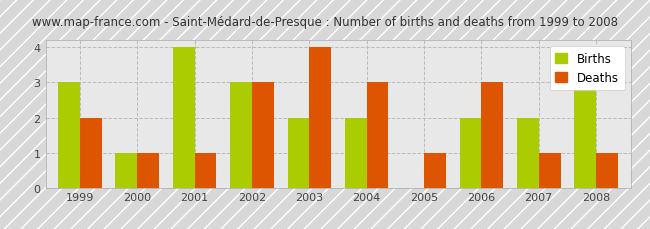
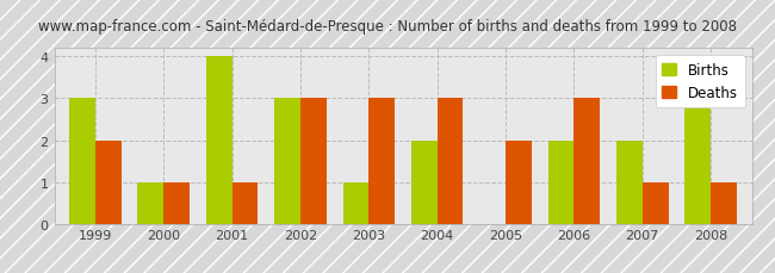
Births/2003: 2 -> 1
Deaths/2003: 4 -> 3
Deaths/2005: 1 -> 2
